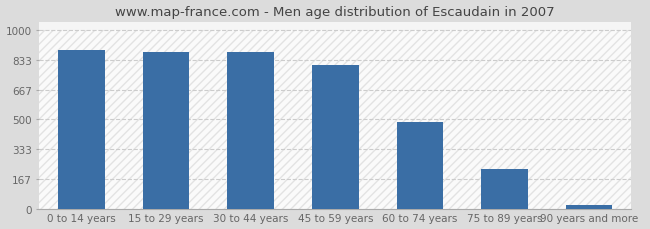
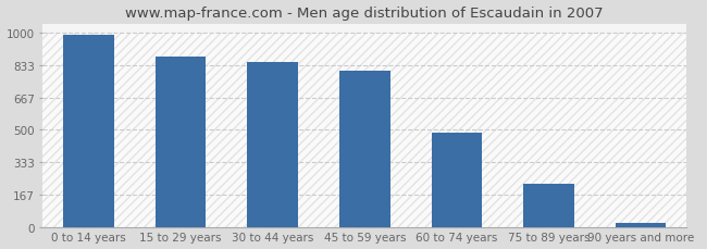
0 to 14 years: 890 -> 990
30 to 44 years: 880 -> 850
